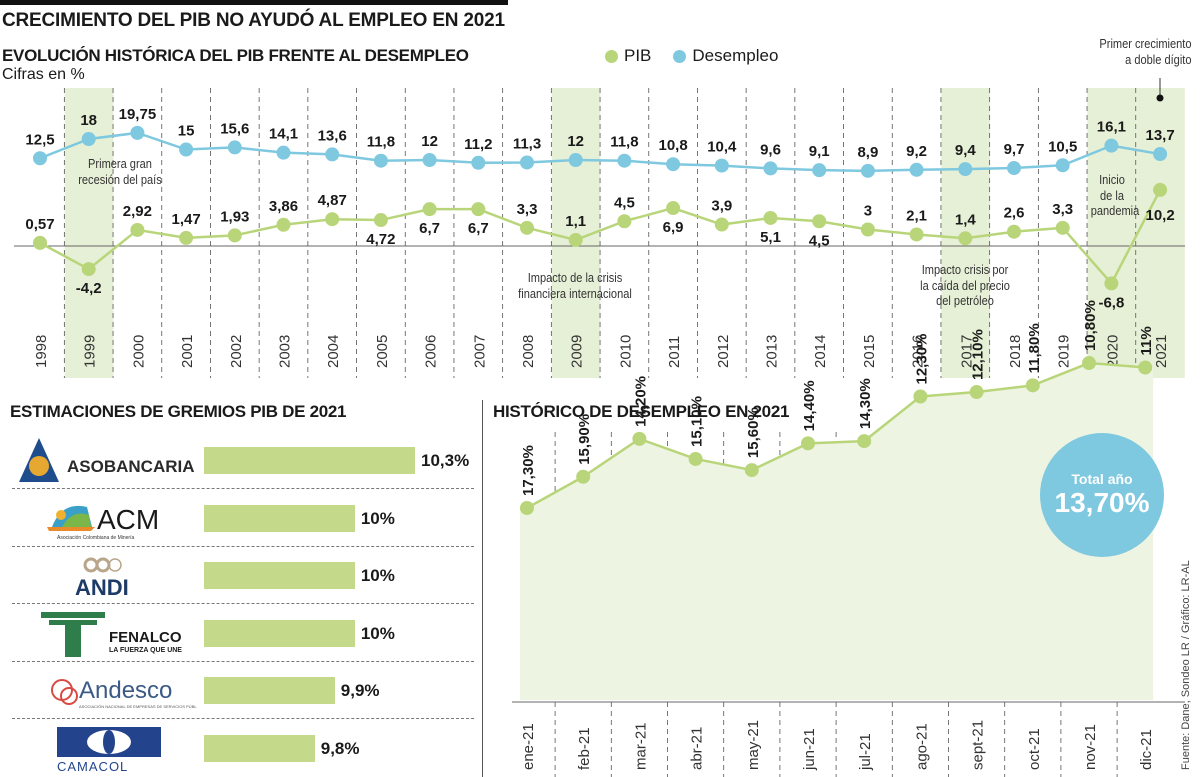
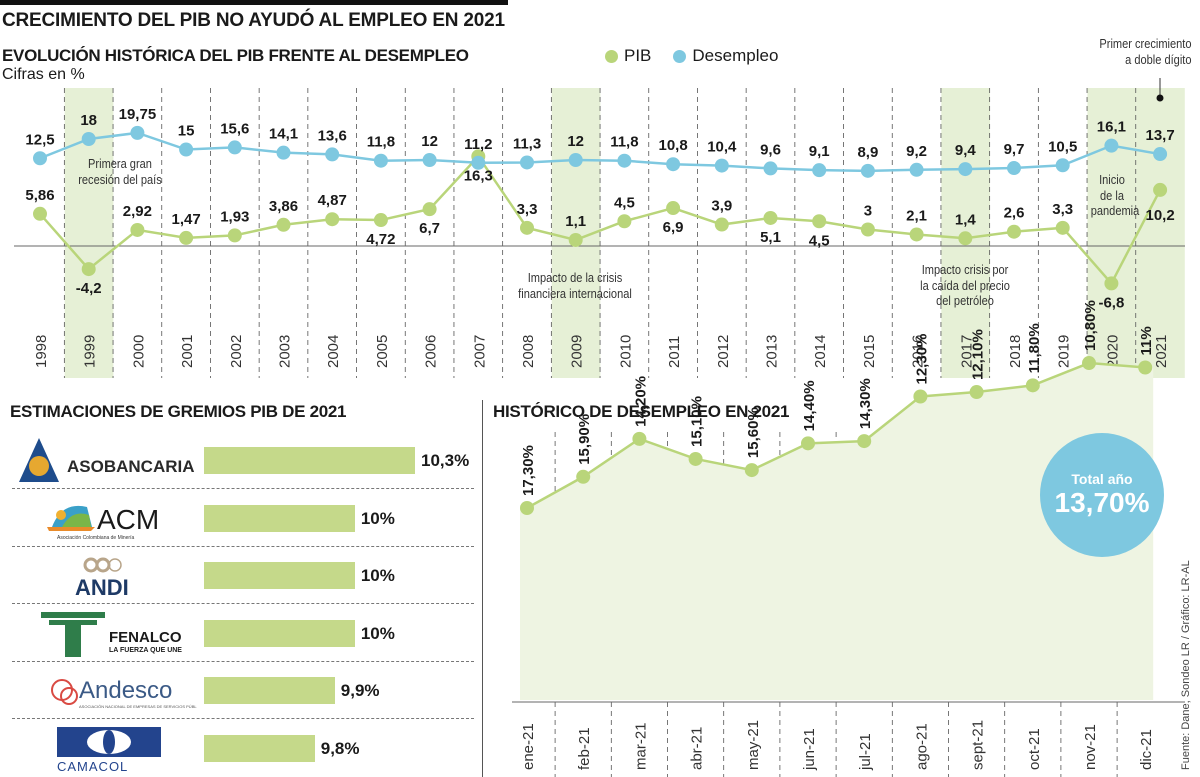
EVOLUCIÓN HISTÓRICA DEL PIB FRENTE AL DESEMPLEO/PIB/1998: 0,57 -> 5,86
EVOLUCIÓN HISTÓRICA DEL PIB FRENTE AL DESEMPLEO/PIB/2007: 6,7 -> 16,3
